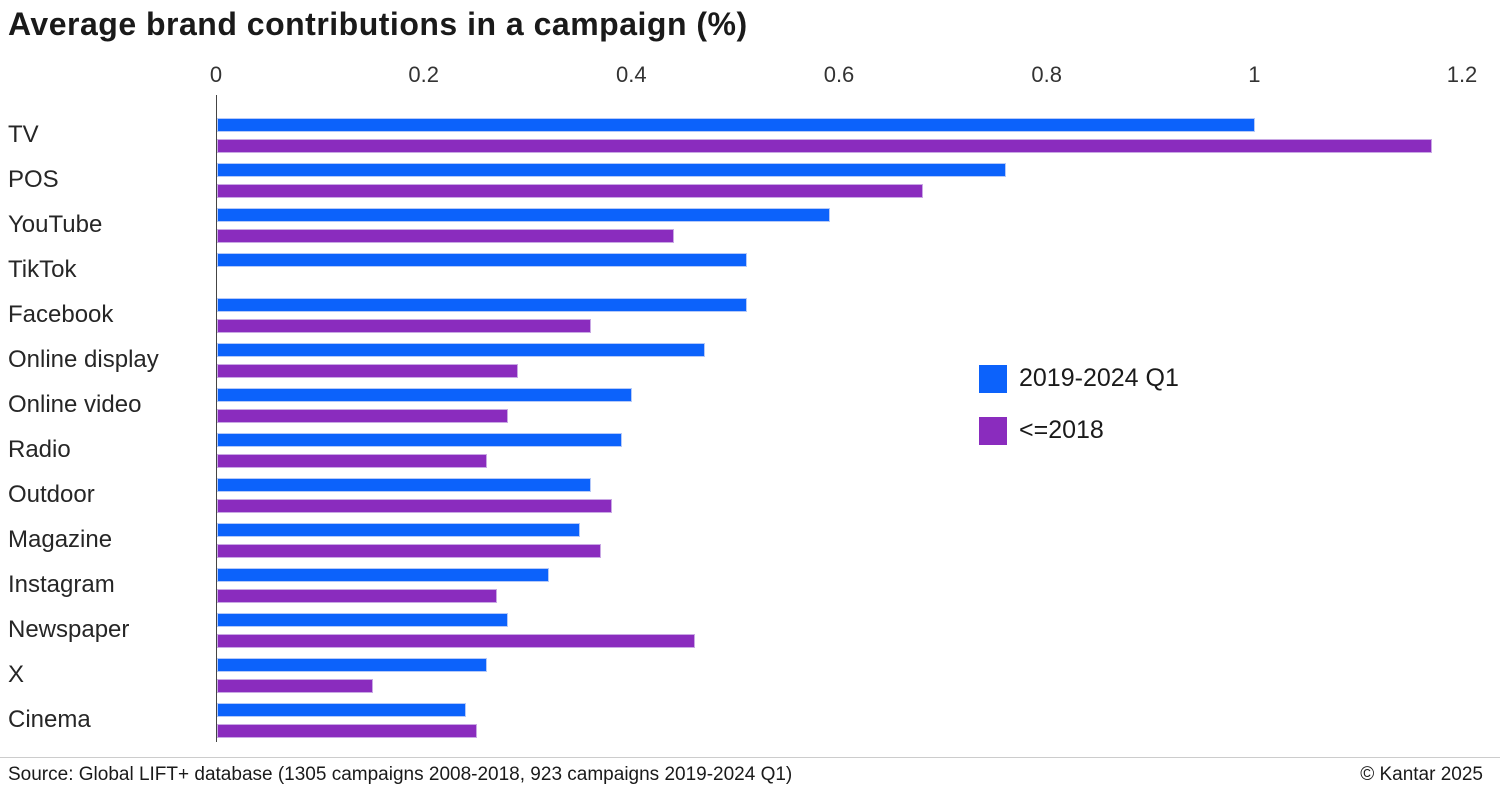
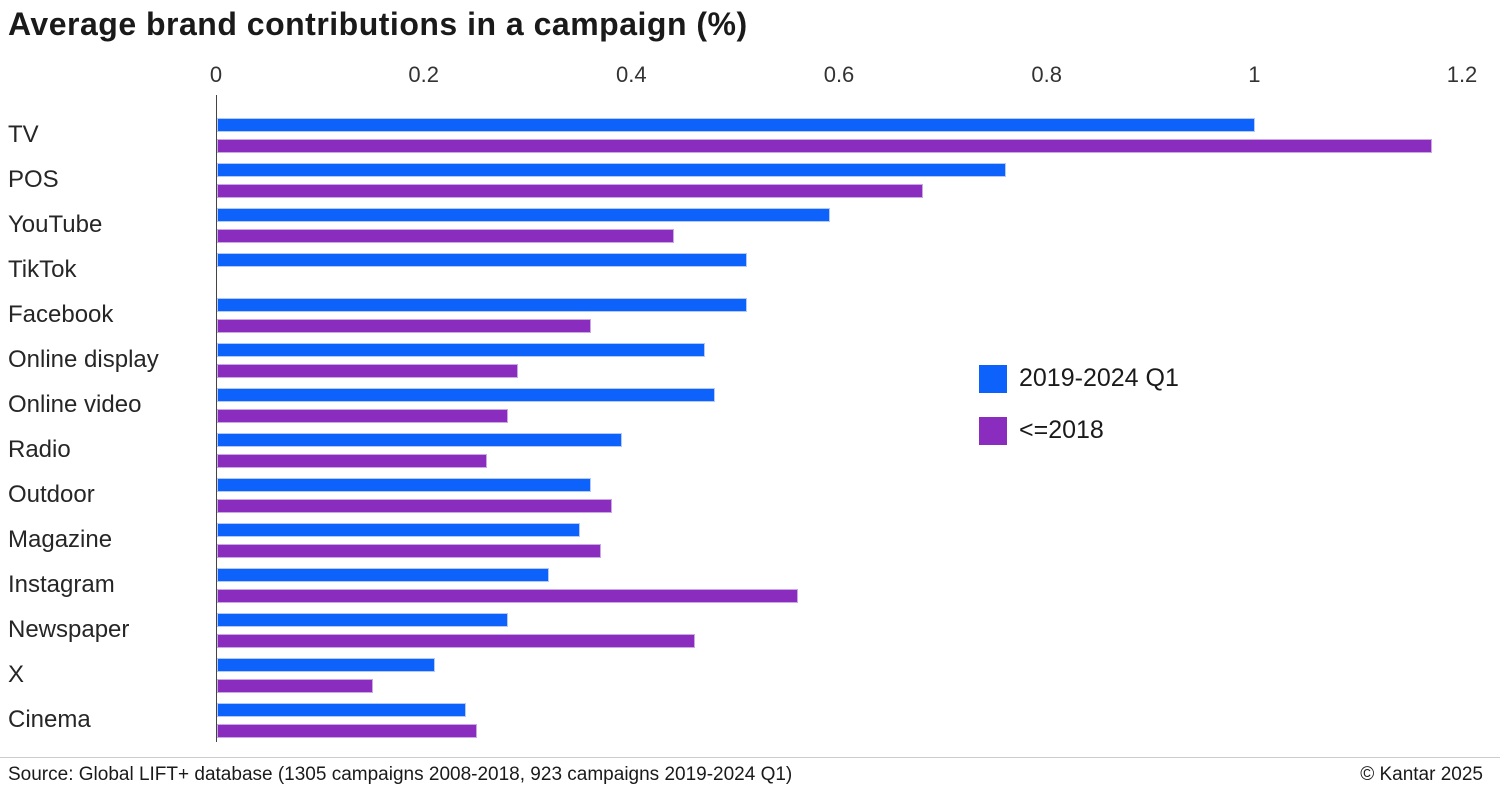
2019-2024 Q1/Online video: 0.40 -> 0.48
<=2018/Instagram: 0.27 -> 0.56
2019-2024 Q1/X: 0.26 -> 0.21
